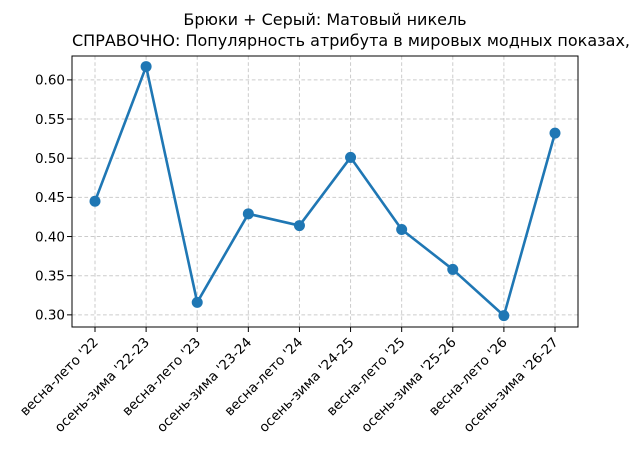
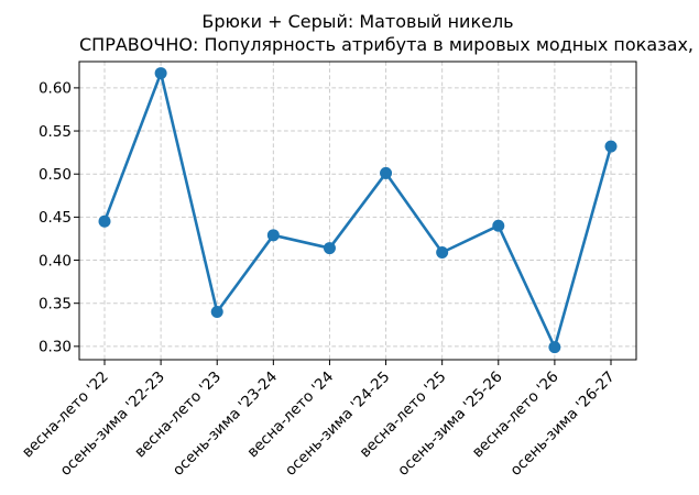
весна-лето '23: 0.32 -> 0.34
осень-зима '25-26: 0.36 -> 0.44
